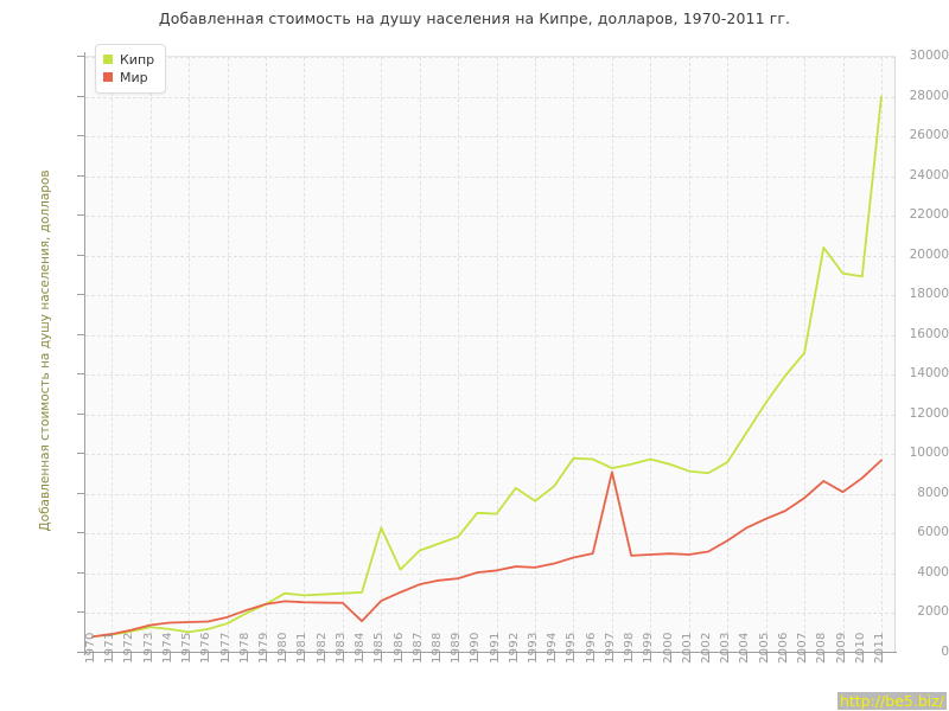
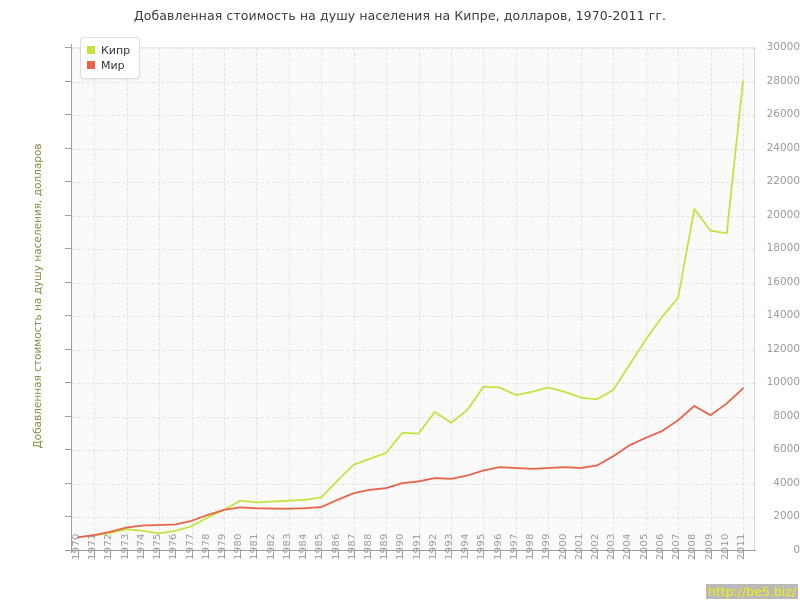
Мир/1984: 1600 -> 2600
Кипр/1985: 6300 -> 3200
Мир/1997: 9100 -> 5000
